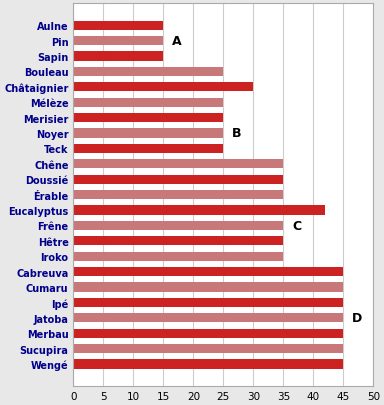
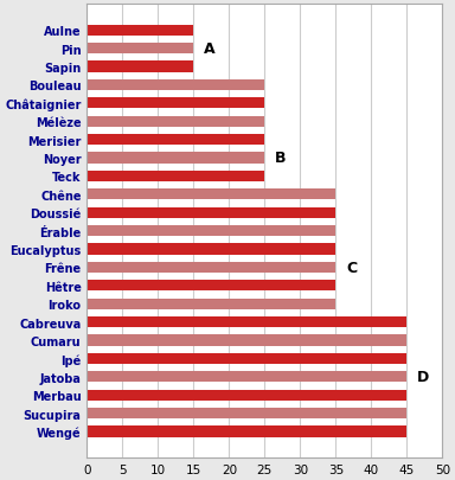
Châtaignier: 30 -> 25
Eucalyptus: 42 -> 35
